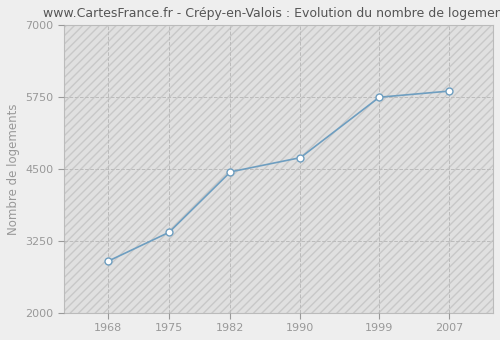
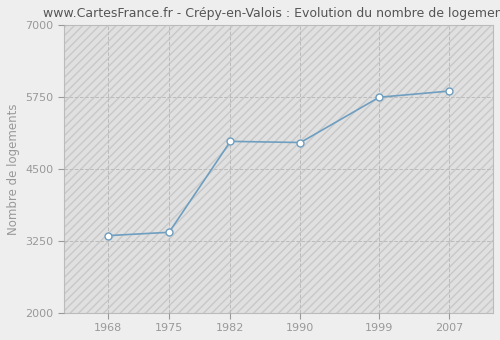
1968: 2890 -> 3340
1982: 4450 -> 4980
1990: 4700 -> 4960
